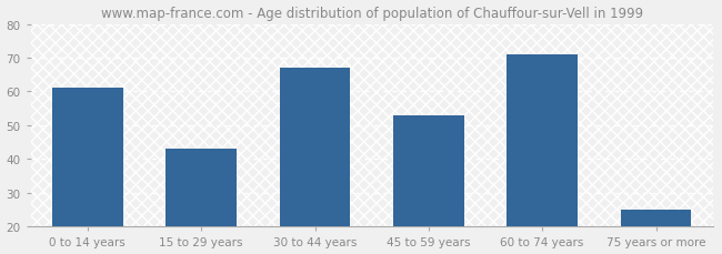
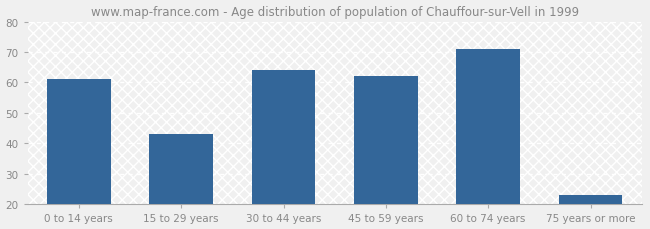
30 to 44 years: 67 -> 64
45 to 59 years: 53 -> 62
75 years or more: 25 -> 23
